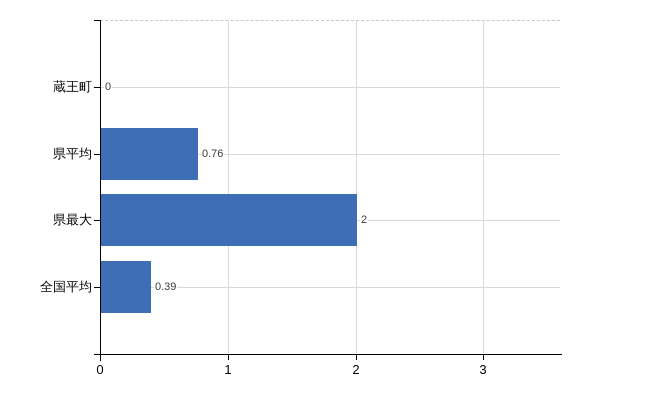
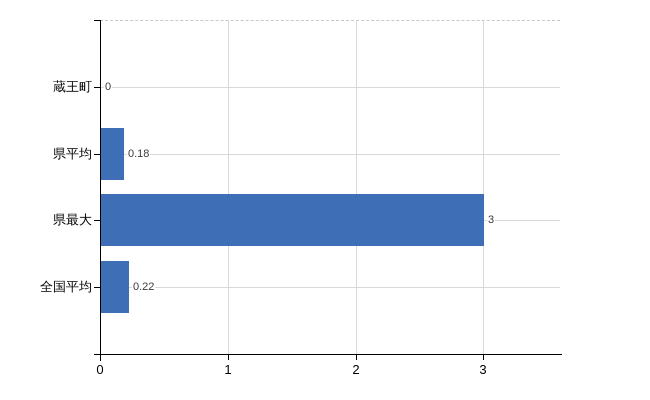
県平均: 0.76 -> 0.18
県最大: 2 -> 3
全国平均: 0.39 -> 0.22
